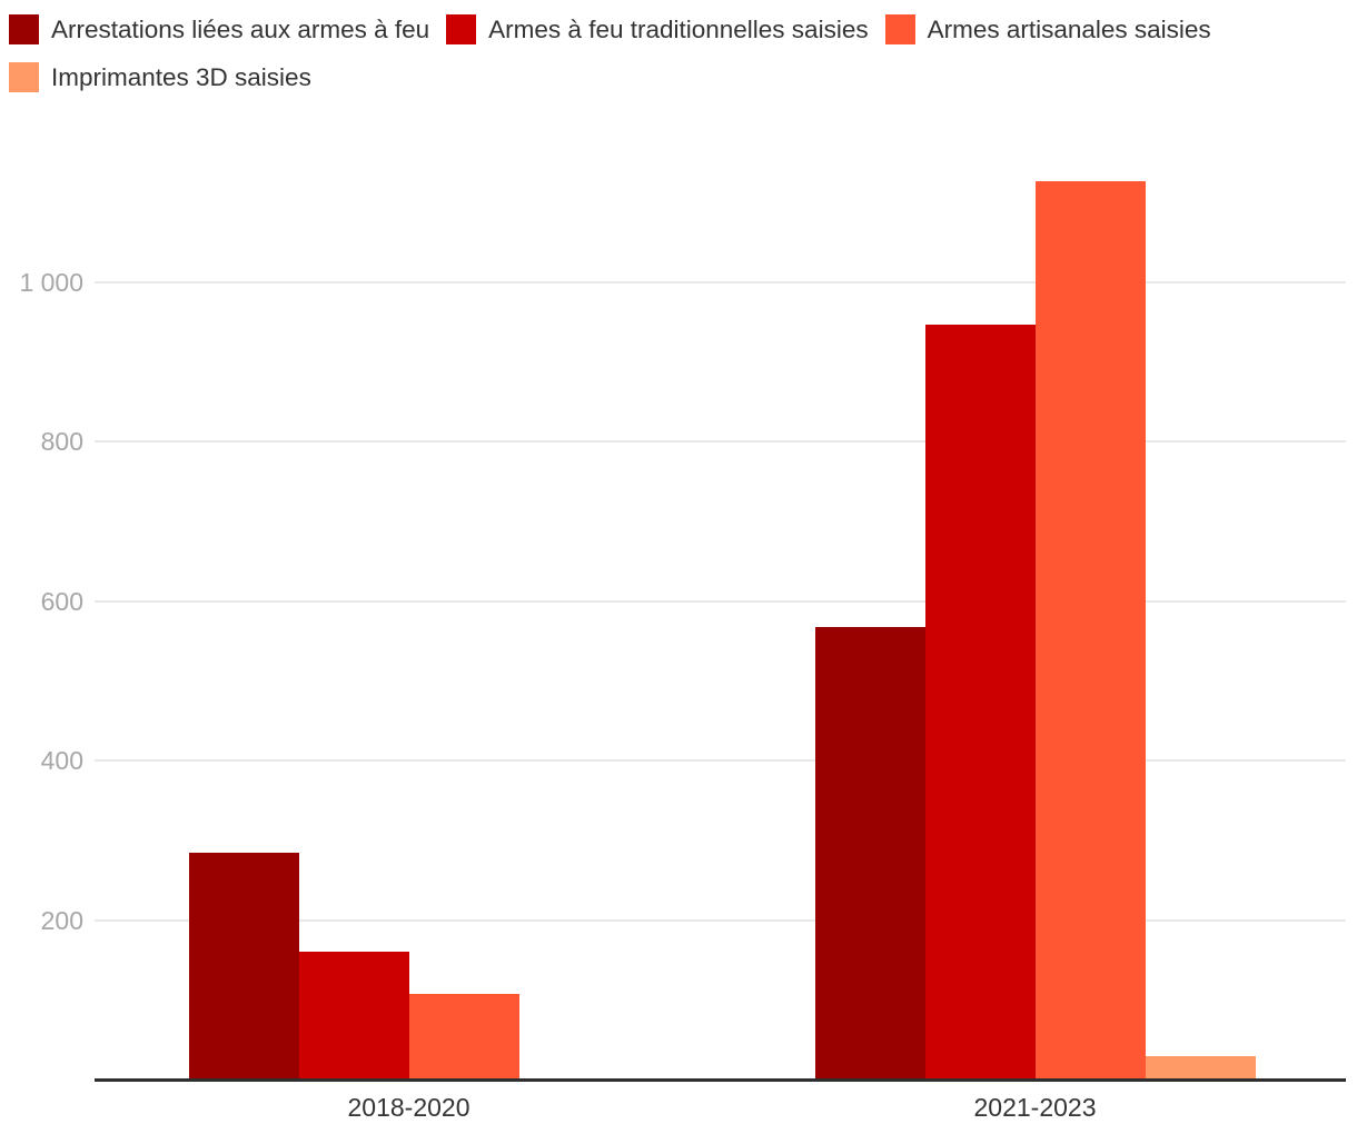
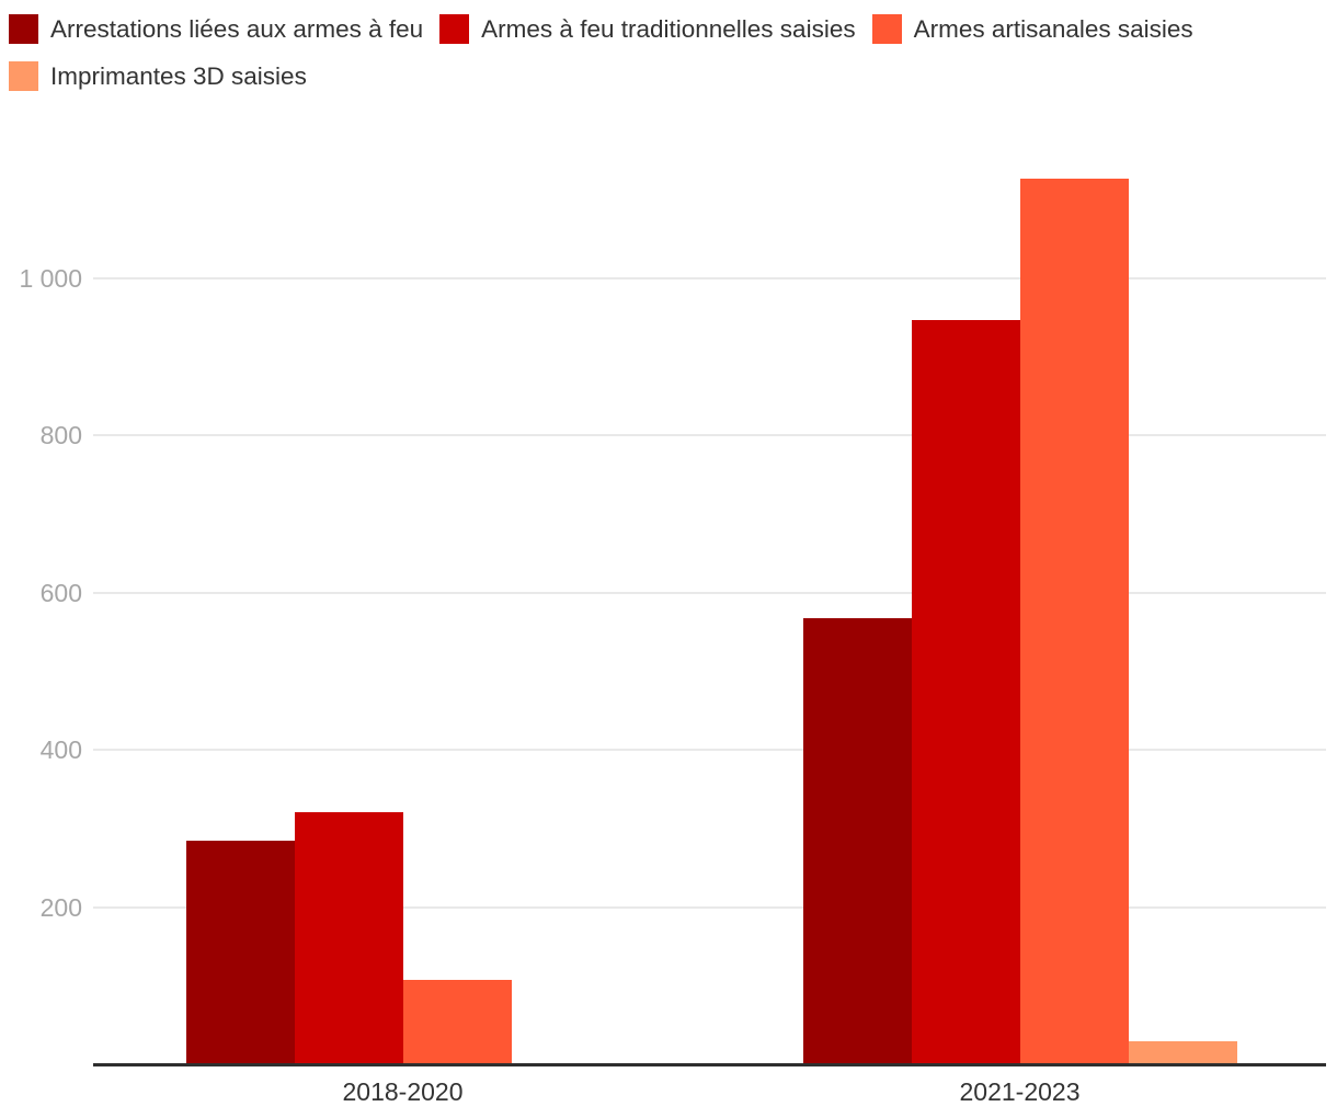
Armes à feu traditionnelles saisies/2018-2020: 160 -> 320
